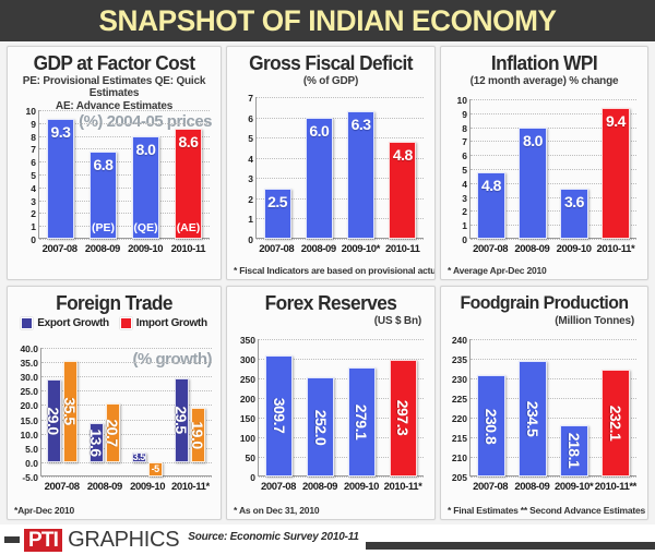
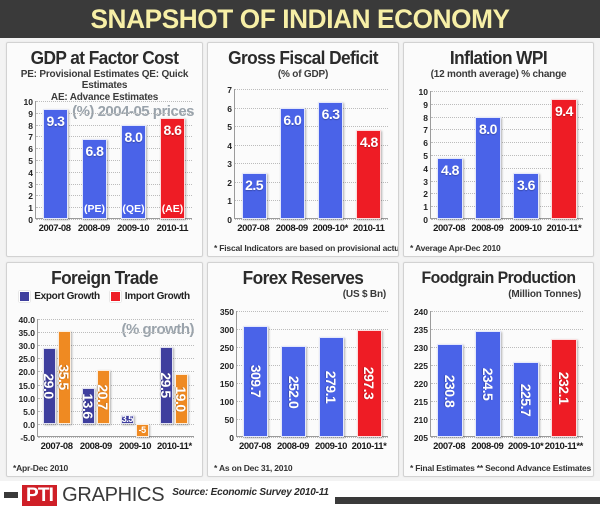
Foodgrain Production/2009-10*: 218.1 -> 225.7
